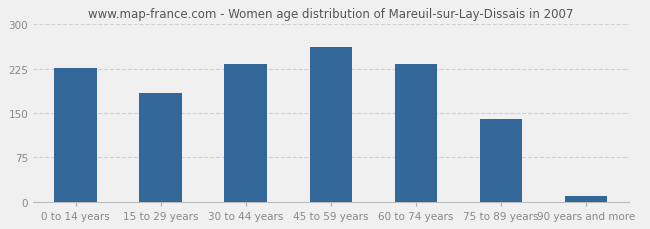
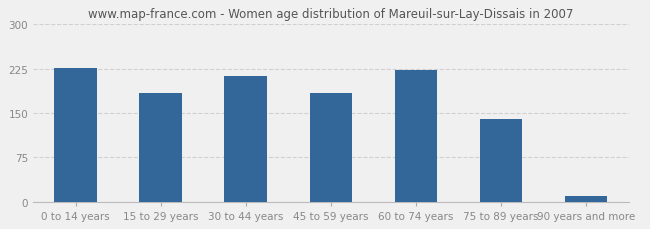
30 to 44 years: 232 -> 212
45 to 59 years: 262 -> 184
60 to 74 years: 233 -> 222
